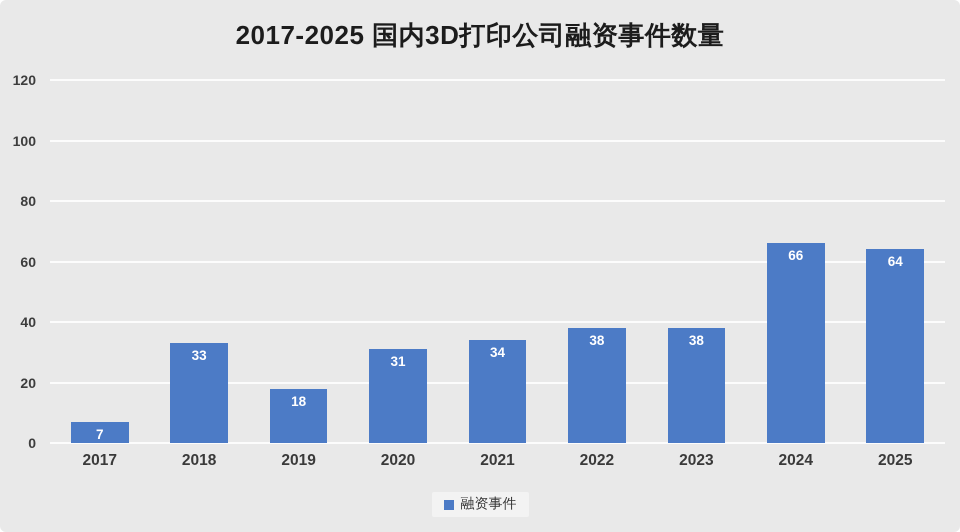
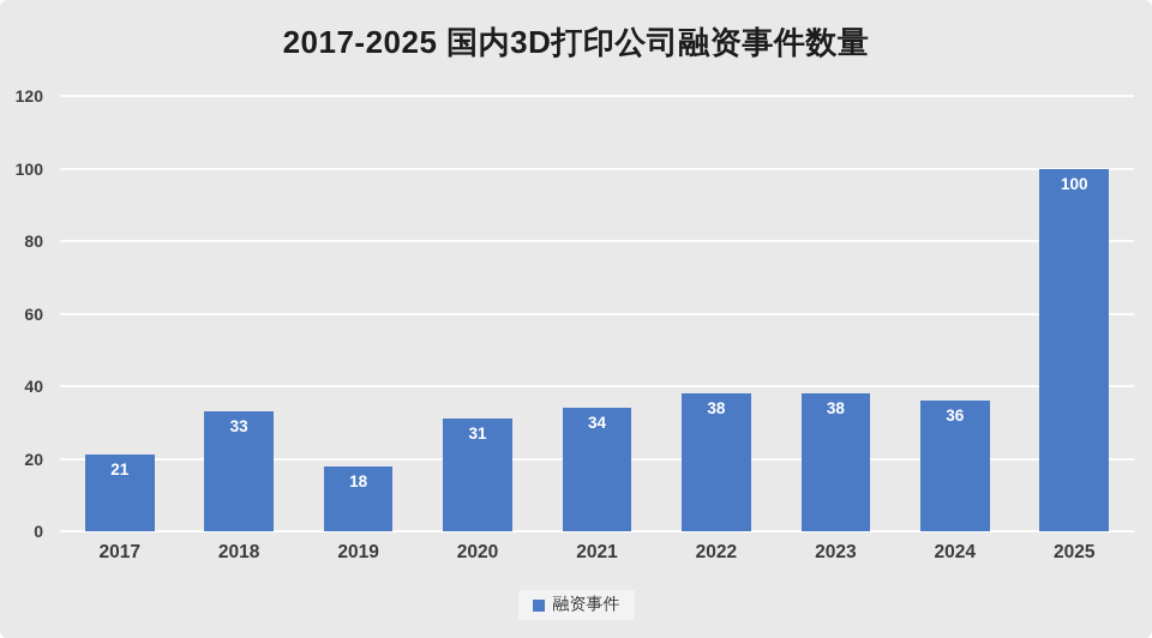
2017: 7 -> 21
2024: 66 -> 36
2025: 64 -> 100
